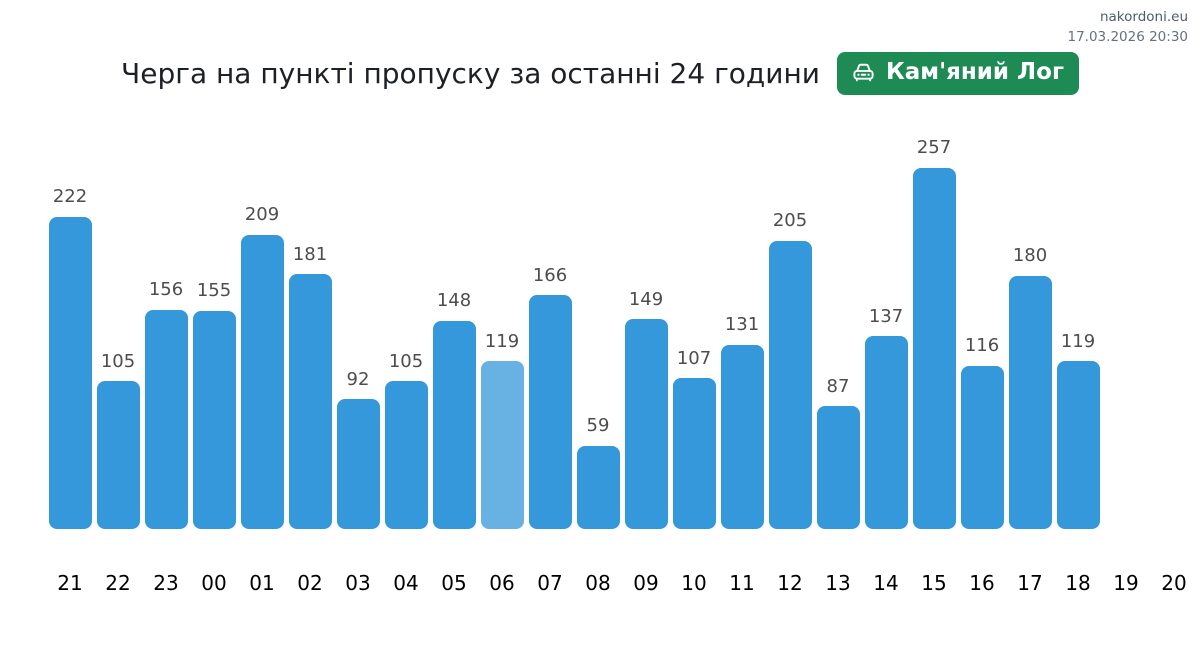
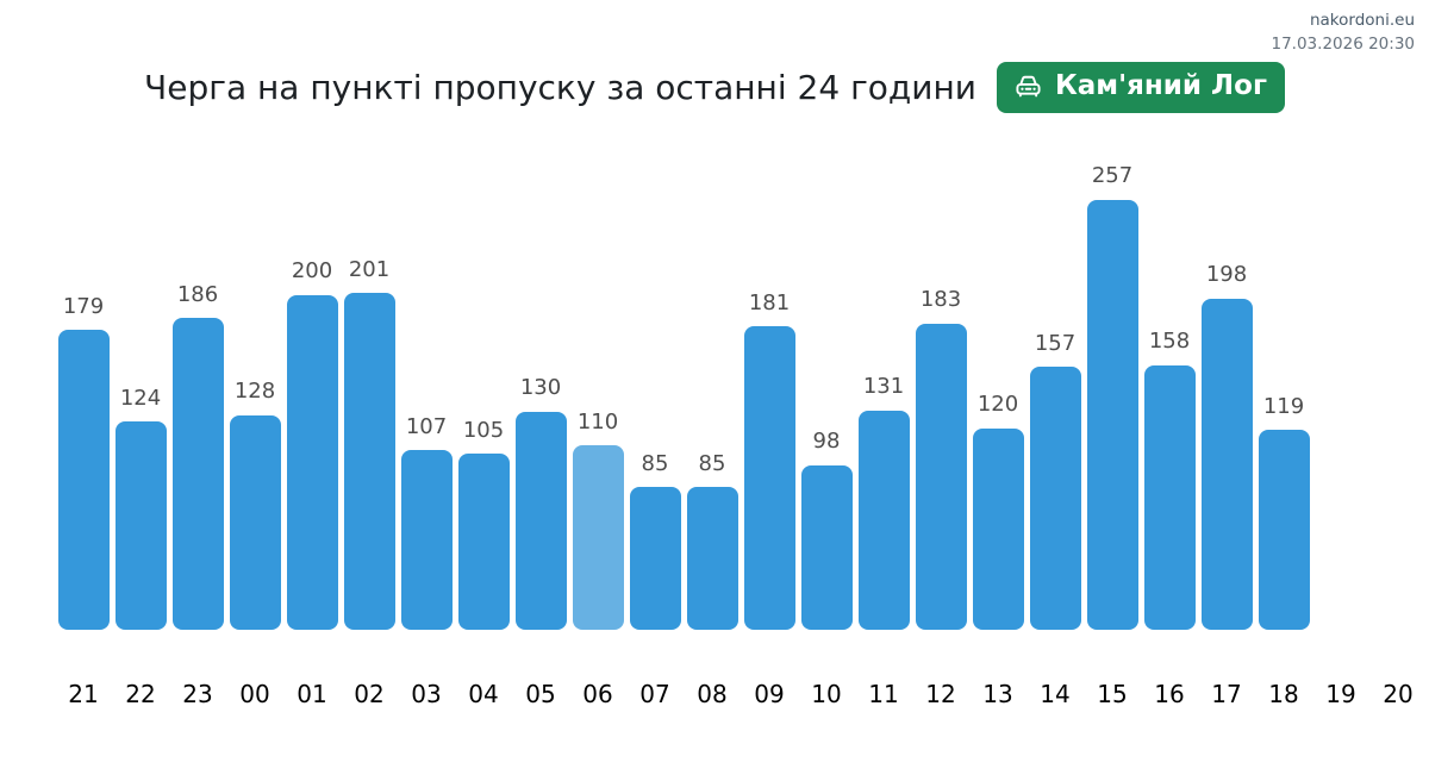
21: 222 -> 179
22: 105 -> 124
23: 156 -> 186
00: 155 -> 128
01: 209 -> 200
02: 181 -> 201
03: 92 -> 107
05: 148 -> 130
06: 119 -> 110
07: 166 -> 85
08: 59 -> 85
09: 149 -> 181
10: 107 -> 98
12: 205 -> 183
13: 87 -> 120
14: 137 -> 157
16: 116 -> 158
17: 180 -> 198
